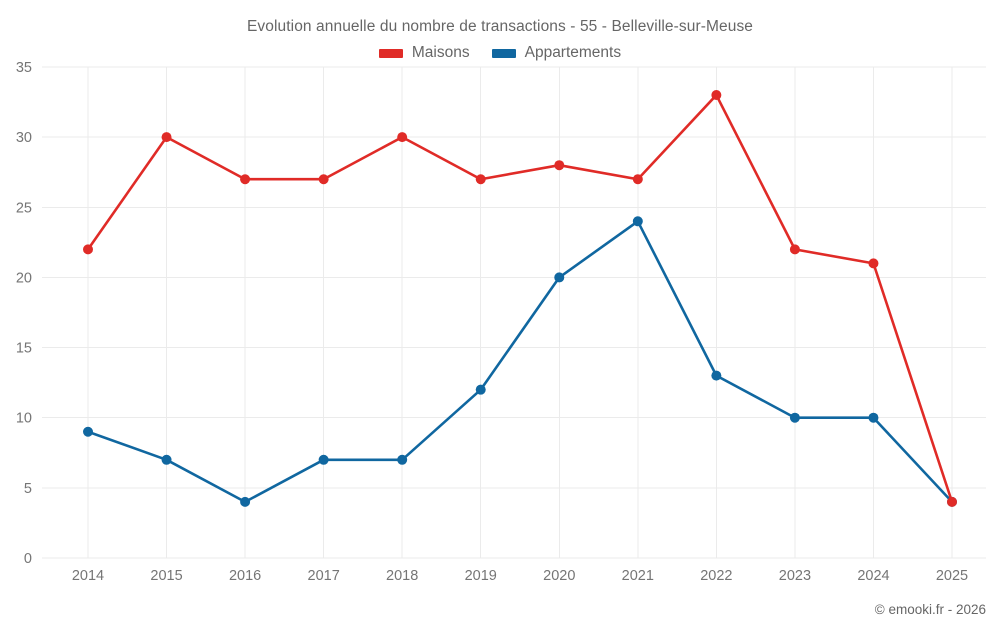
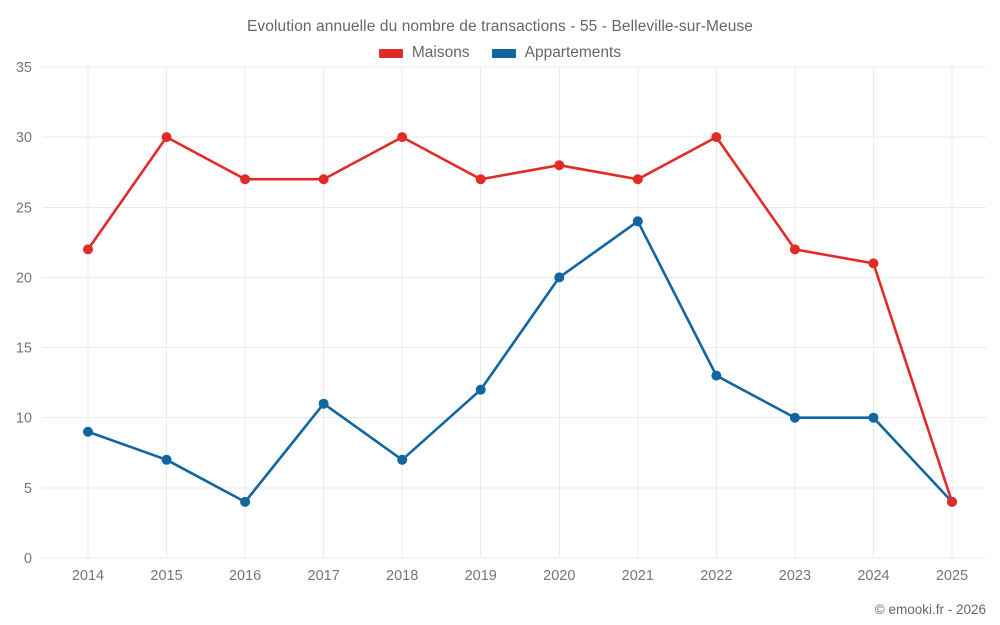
Appartements/2017: 7 -> 11
Maisons/2022: 33 -> 30
